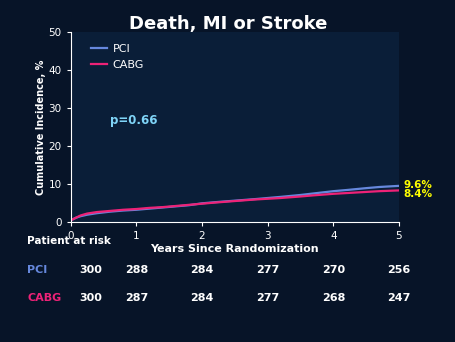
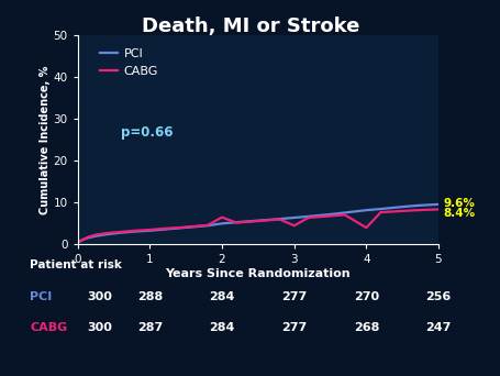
CABG/2: 4.9 -> 6.5
CABG/3: 6.2 -> 4.5
CABG/4: 7.5 -> 4.0
